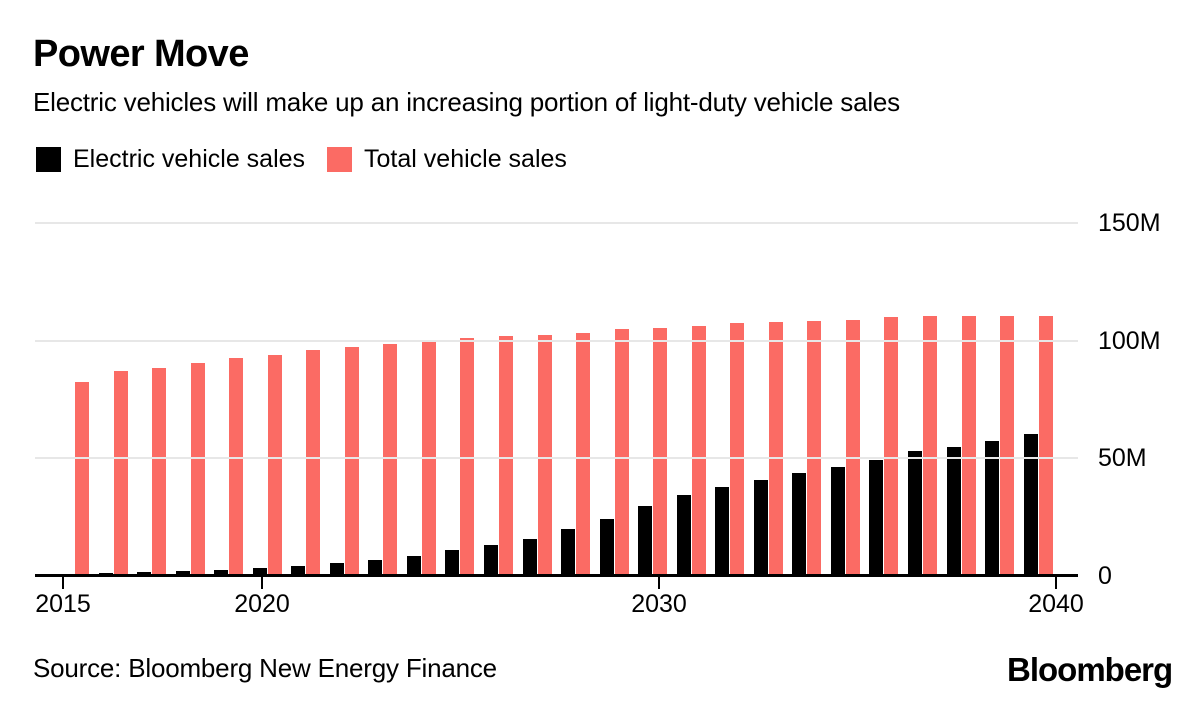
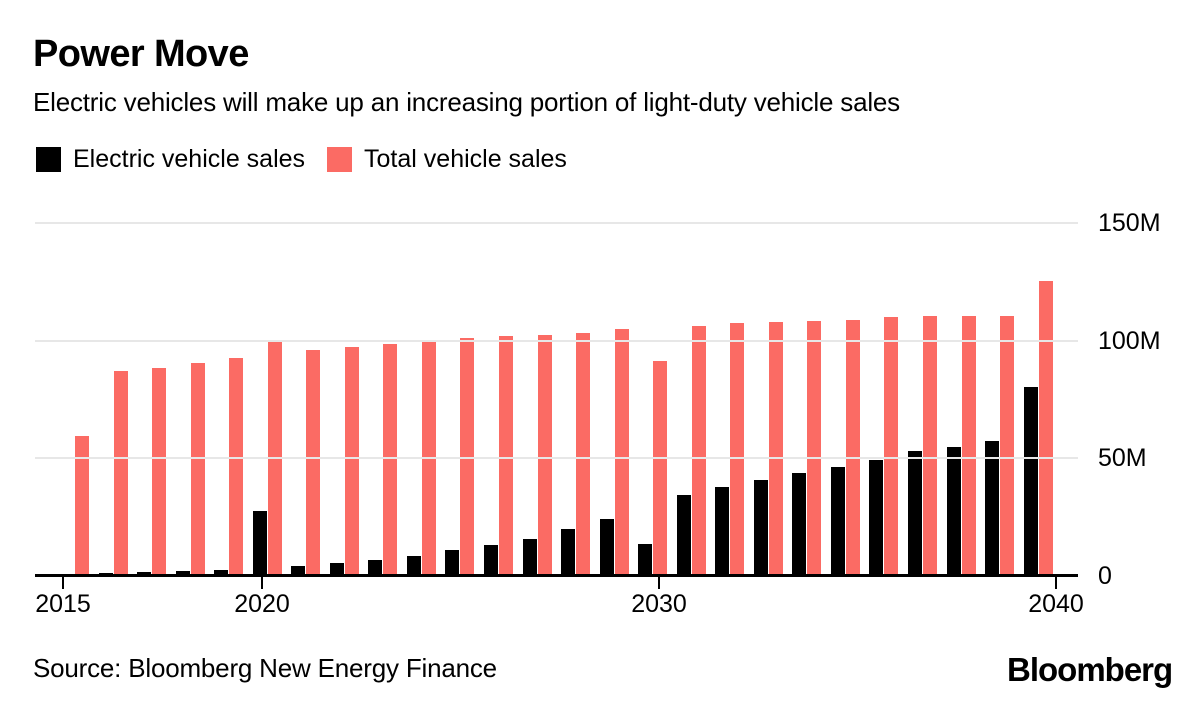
Total vehicle sales/2015: 82M -> 59M
Electric vehicle sales/2020: 3M -> 27M
Total vehicle sales/2020: 94M -> 99M
Electric vehicle sales/2030: 30M -> 13M
Total vehicle sales/2030: 105M -> 91M
Electric vehicle sales/2040: 60M -> 80M
Total vehicle sales/2040: 110M -> 125M
